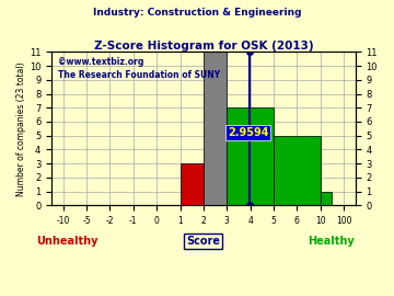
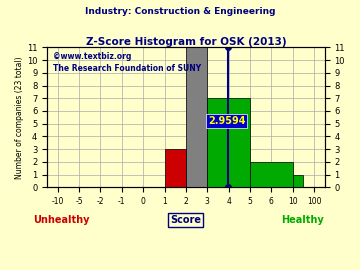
6: 5 -> 2
